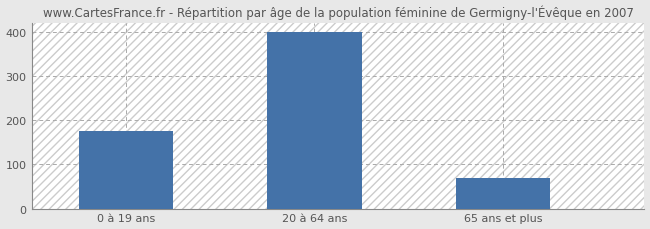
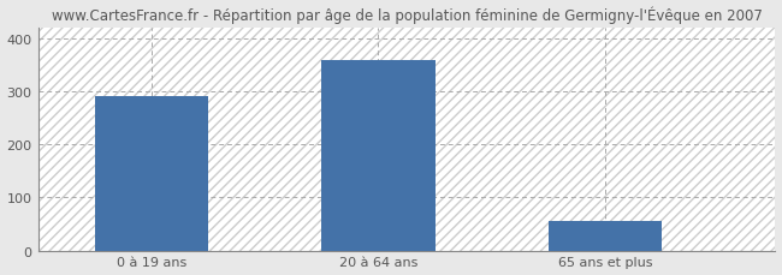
0 à 19 ans: 175 -> 290
20 à 64 ans: 400 -> 360
65 ans et plus: 70 -> 55
